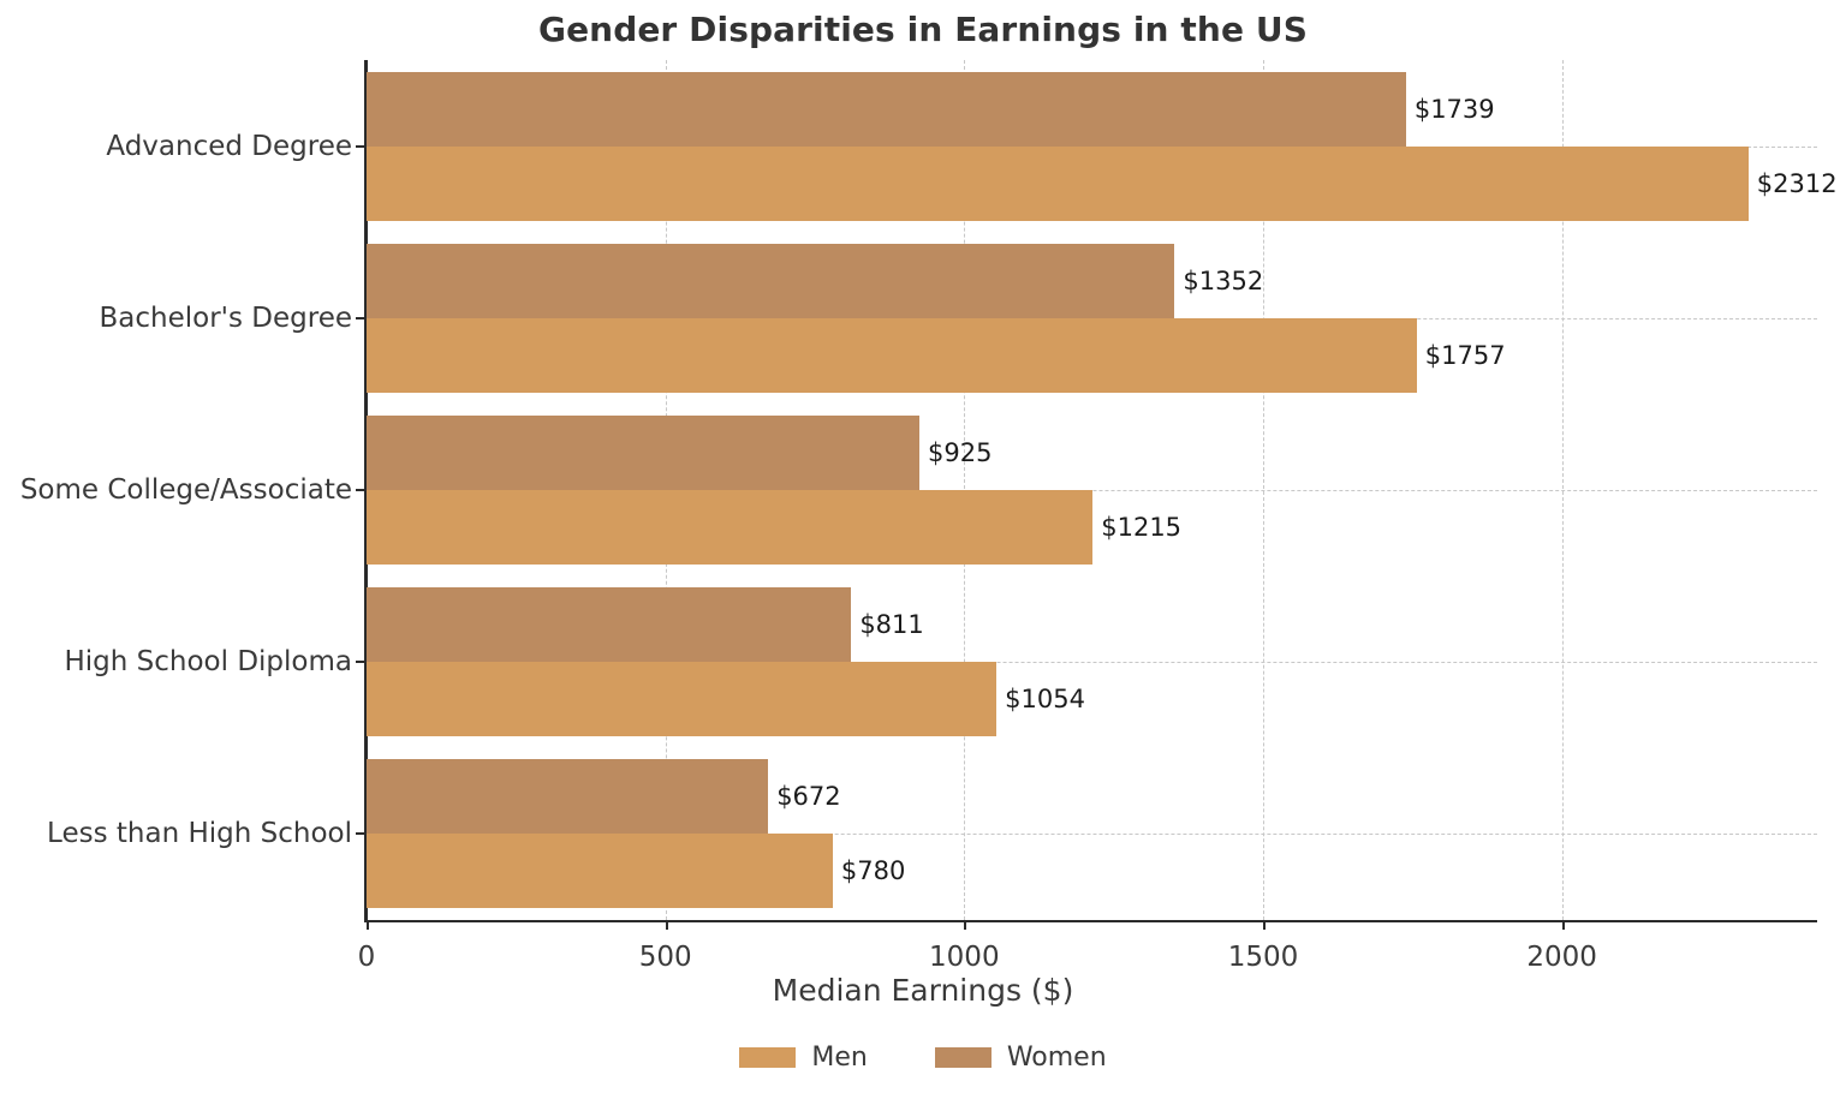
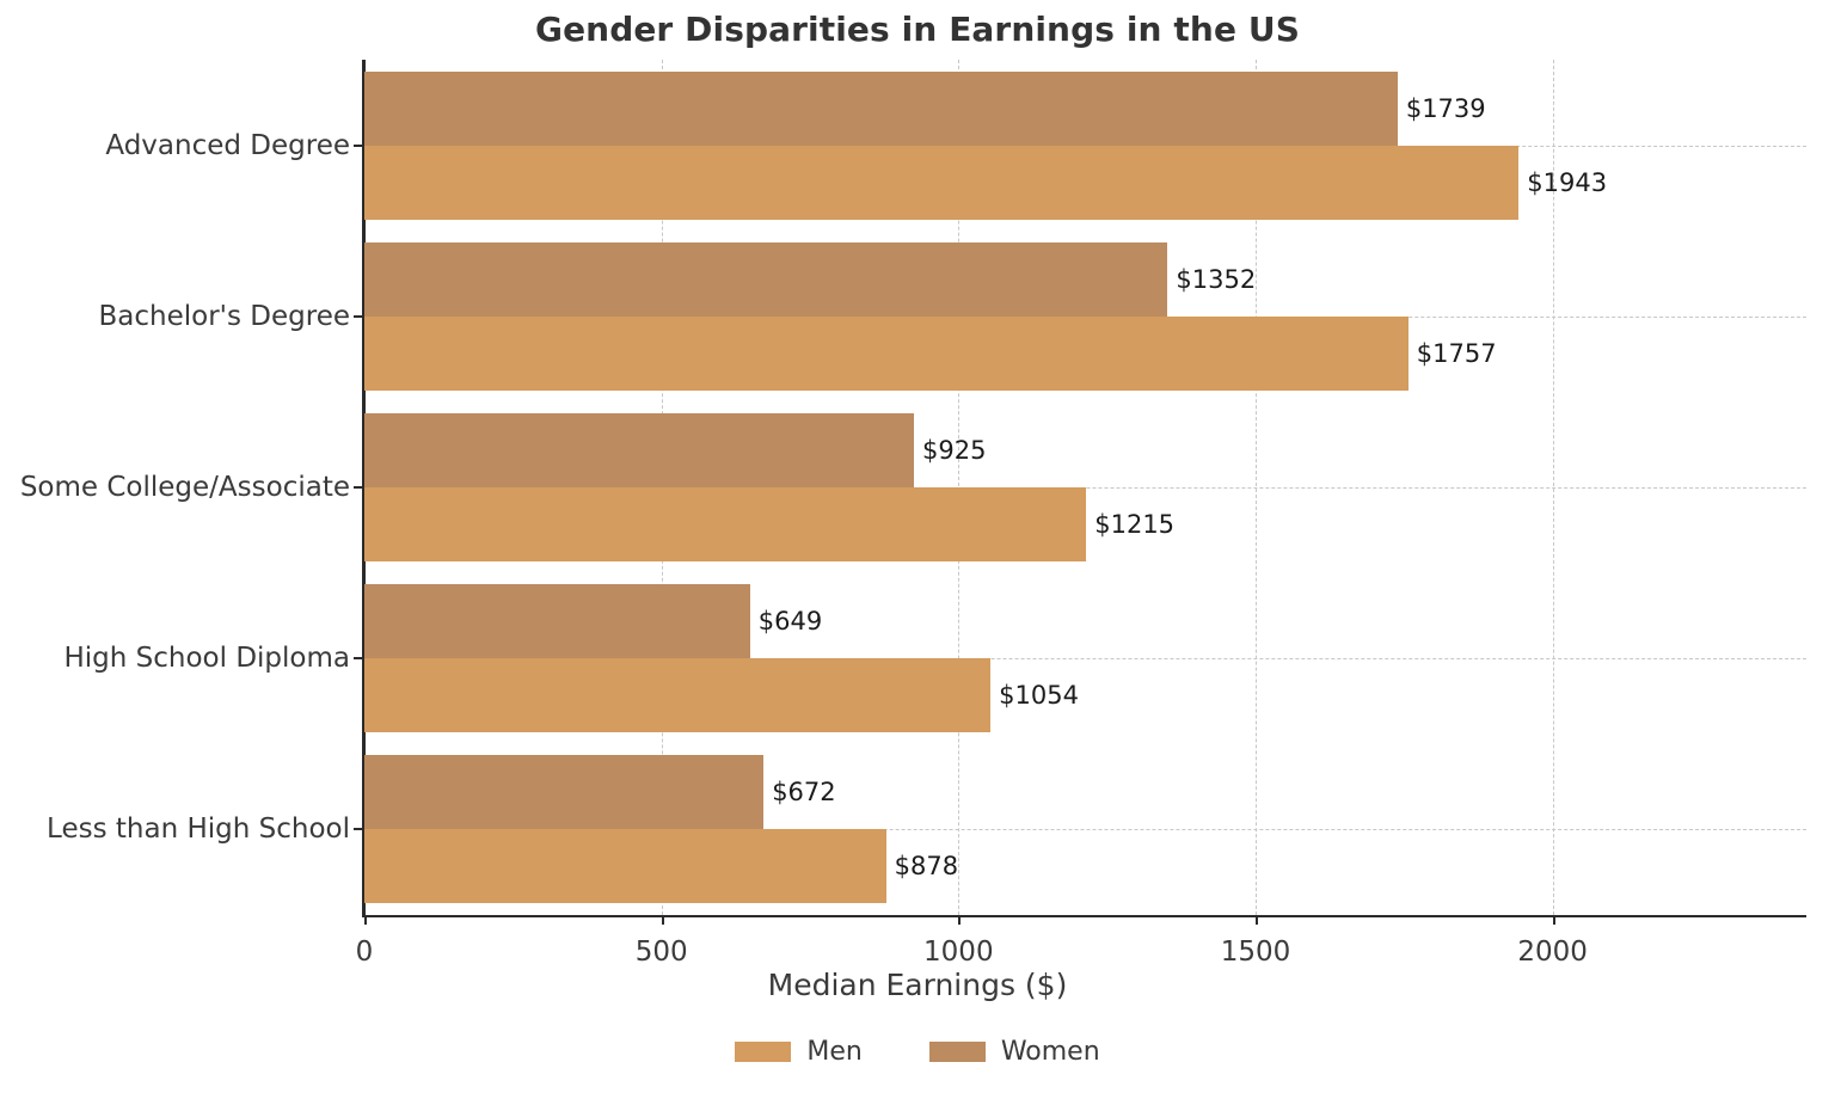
Men/Advanced Degree: $2312 -> $1943
Women/High School Diploma: $811 -> $649
Men/Less than High School: $780 -> $878
